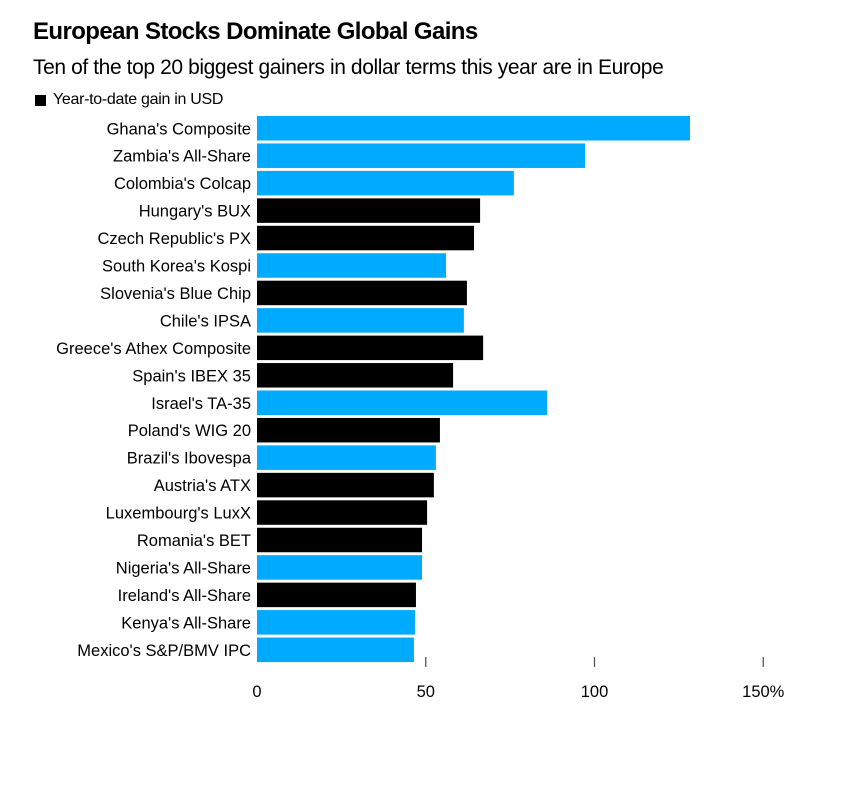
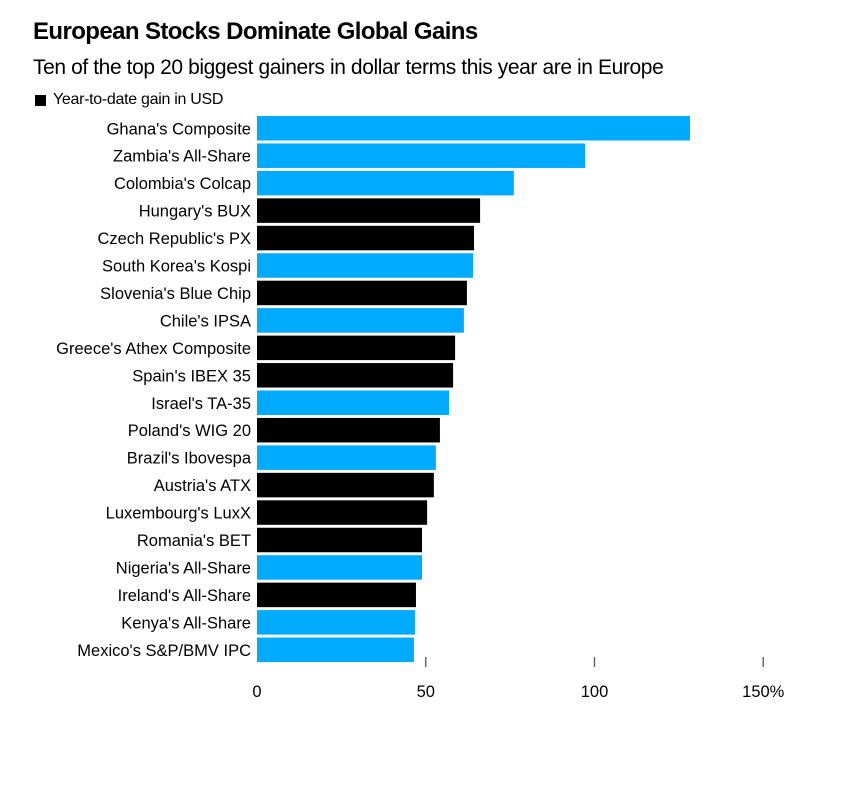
South Korea's Kospi: 56% -> 64%
Greece's Athex Composite: 67% -> 59%
Israel's TA-35: 86% -> 57%
